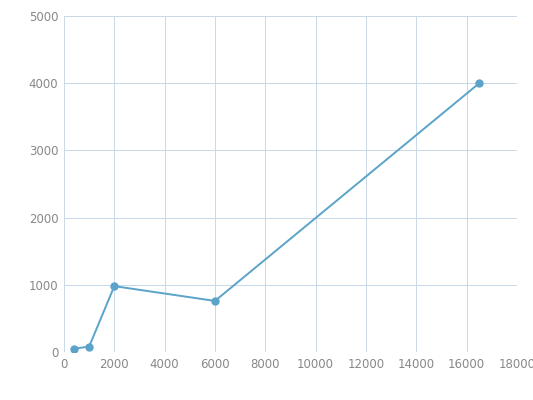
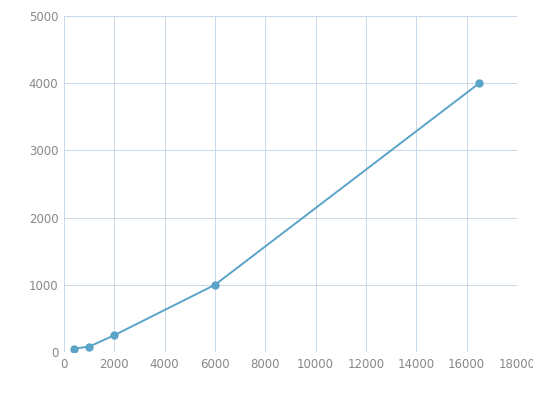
2000: 980 -> 250
6000: 760 -> 1000
